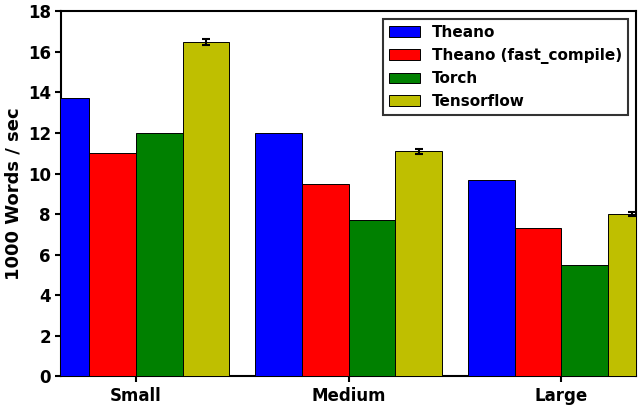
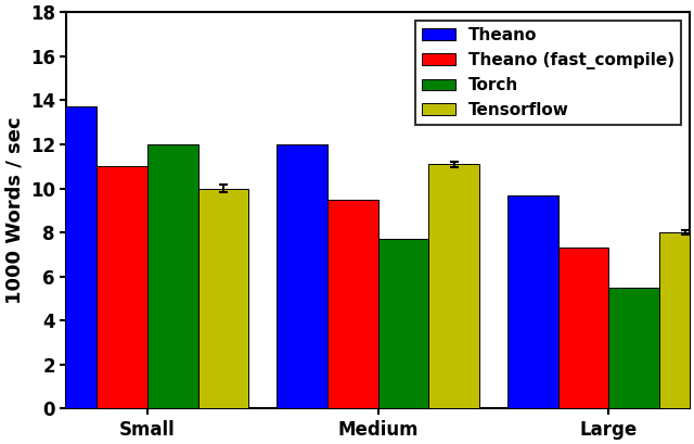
Tensorflow/Small: 16.5 -> 10.0
